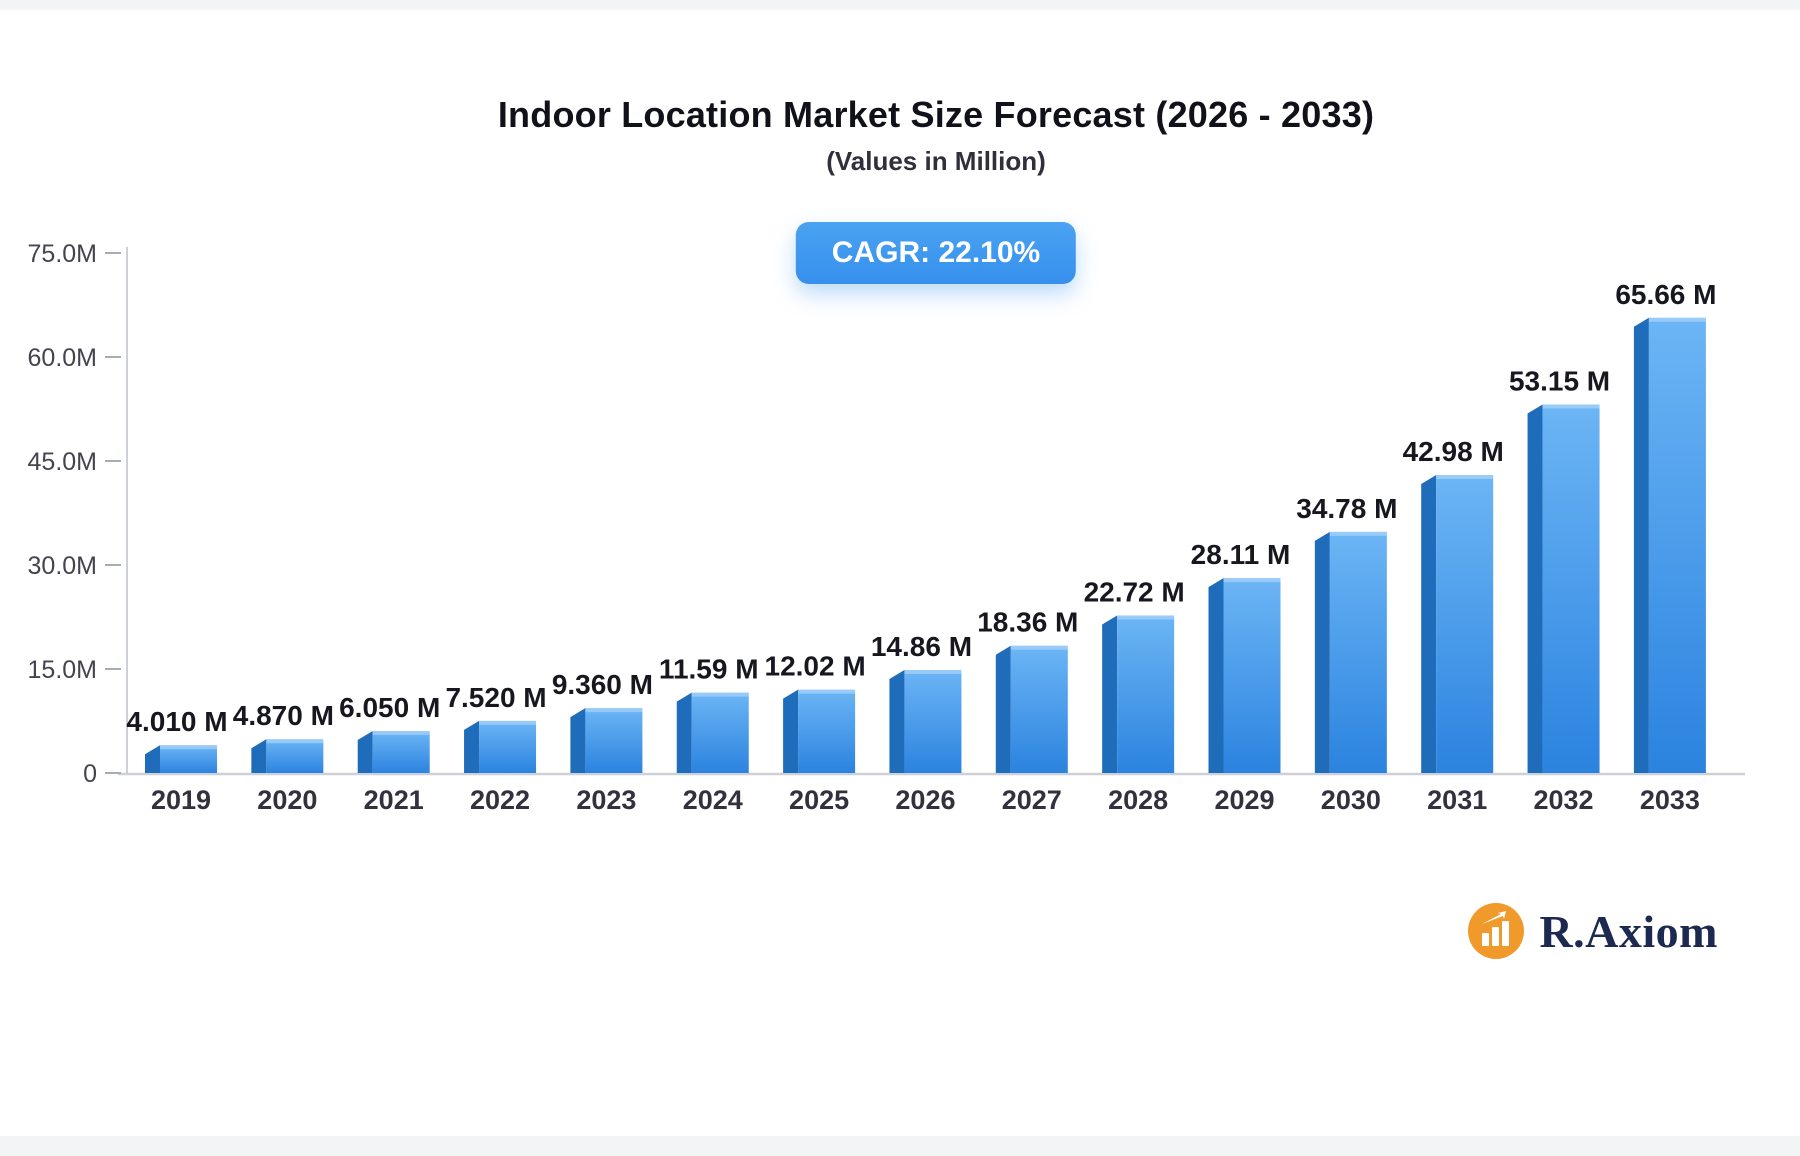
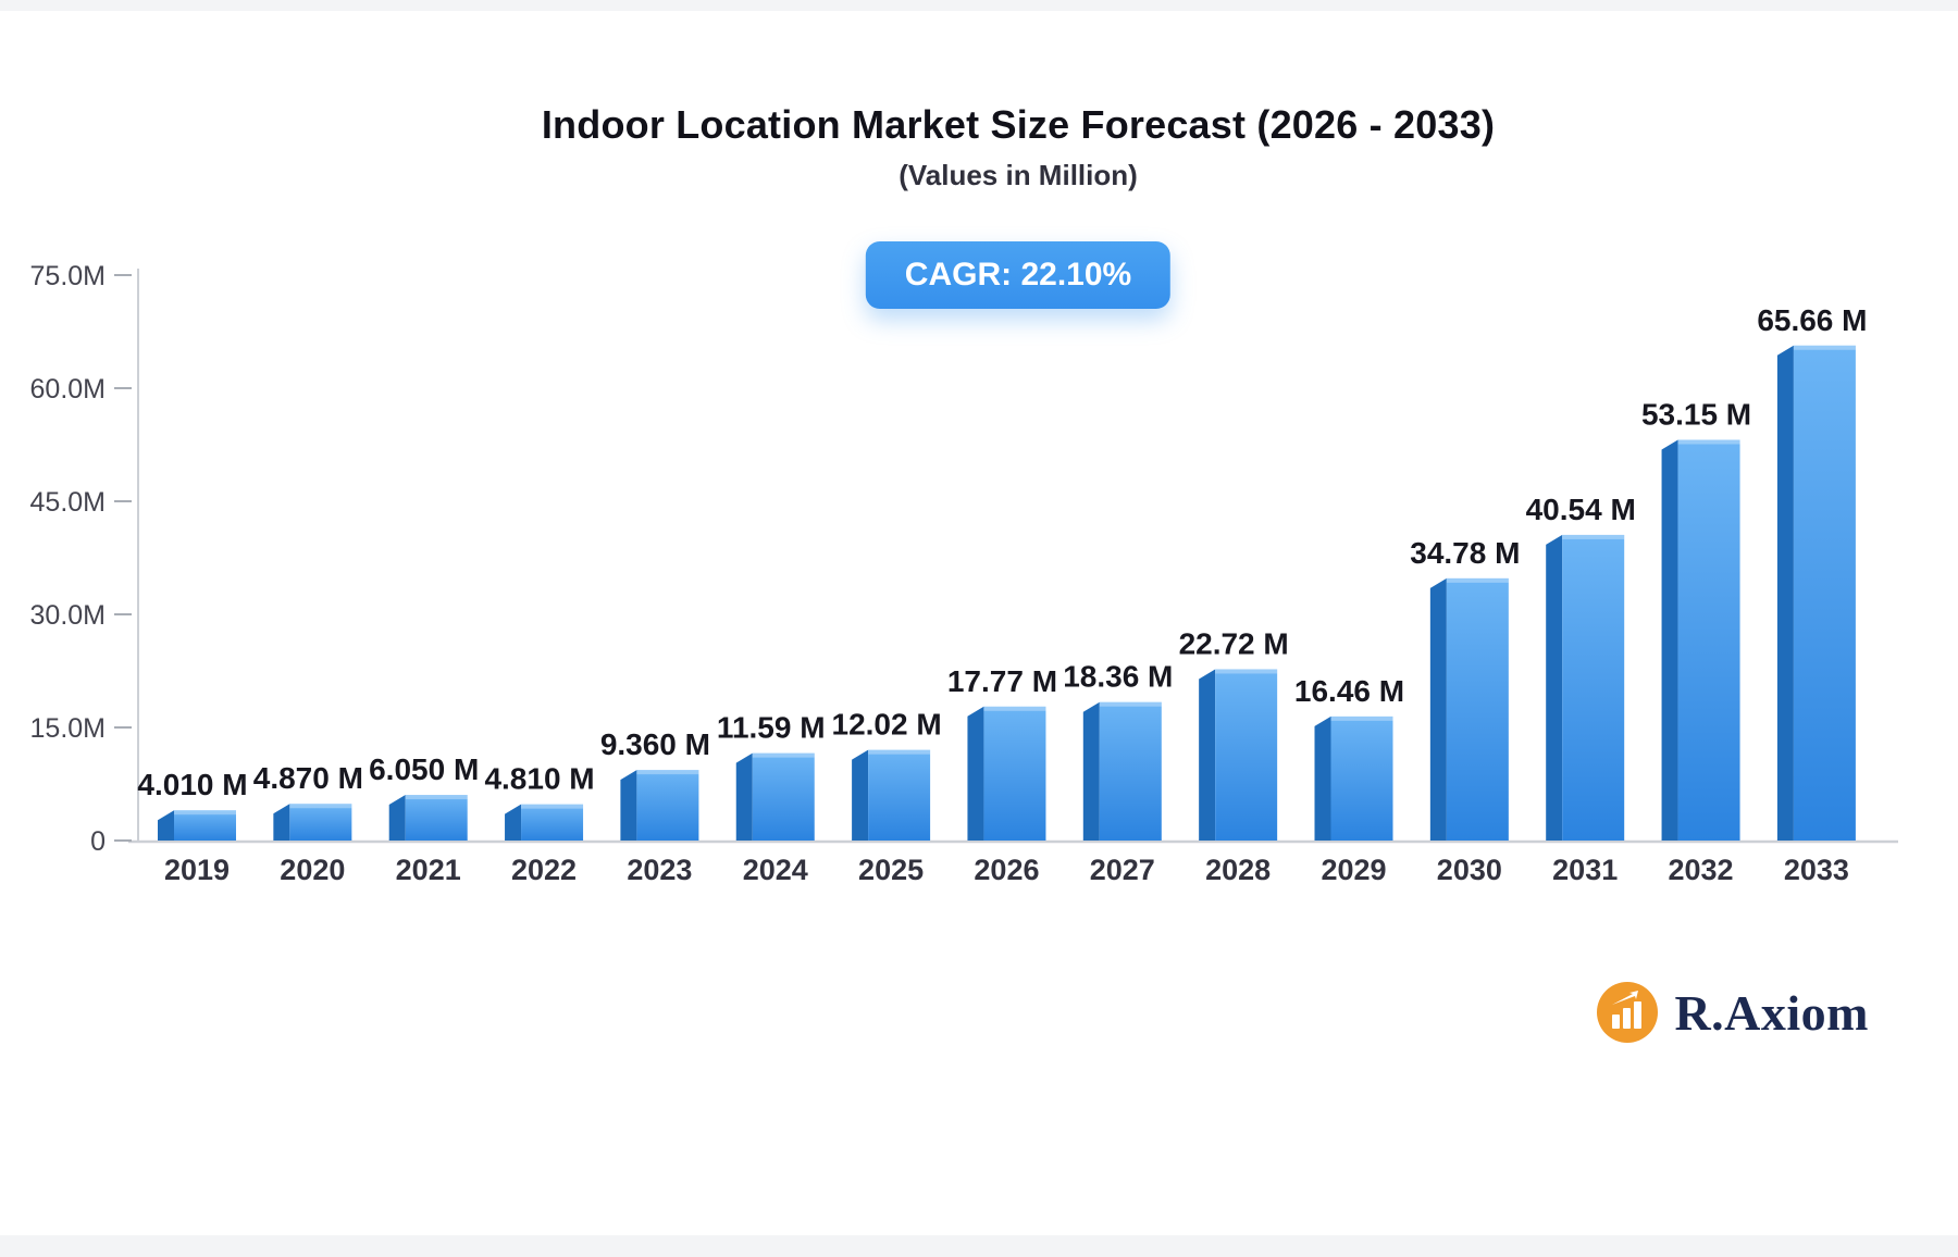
2022: 7.520 -> 4.810
2026: 14.86 -> 17.77
2029: 28.11 -> 16.46
2031: 42.98 -> 40.54
